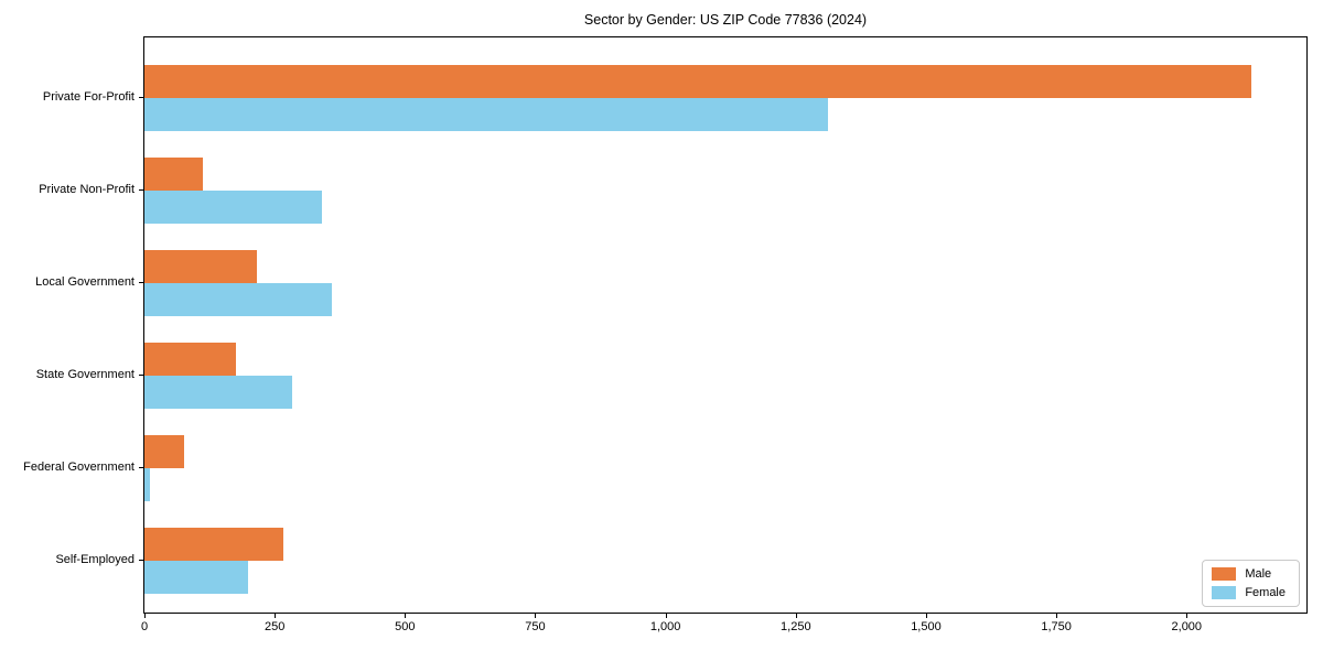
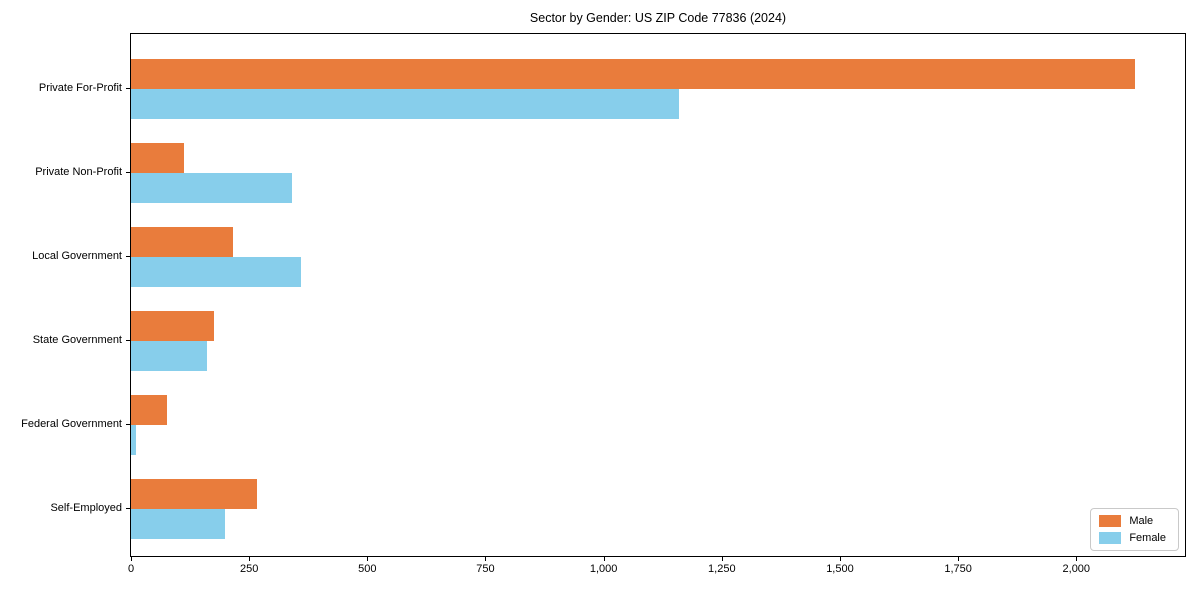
Female/Private For-Profit: 1310 -> 1160
Female/State Government: 280 -> 160
